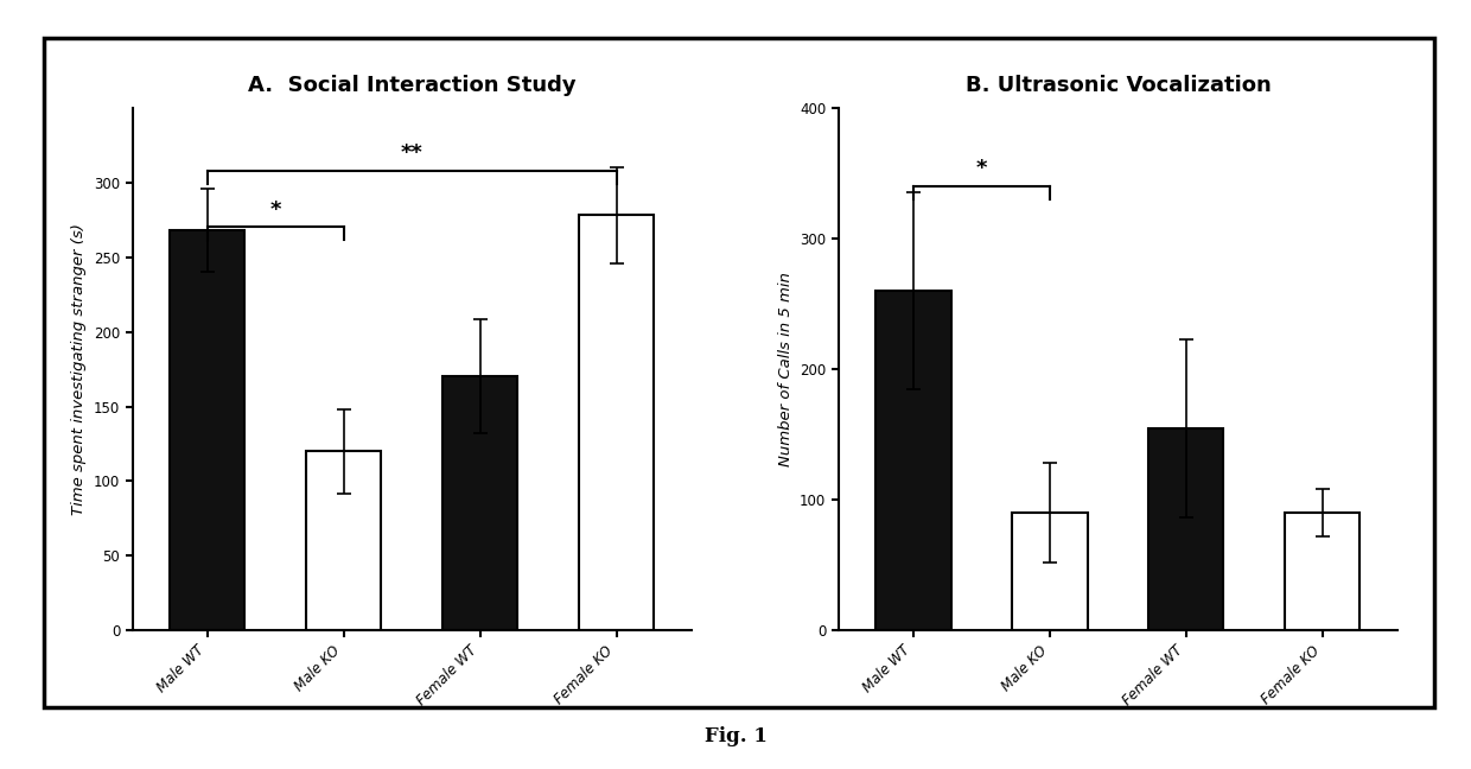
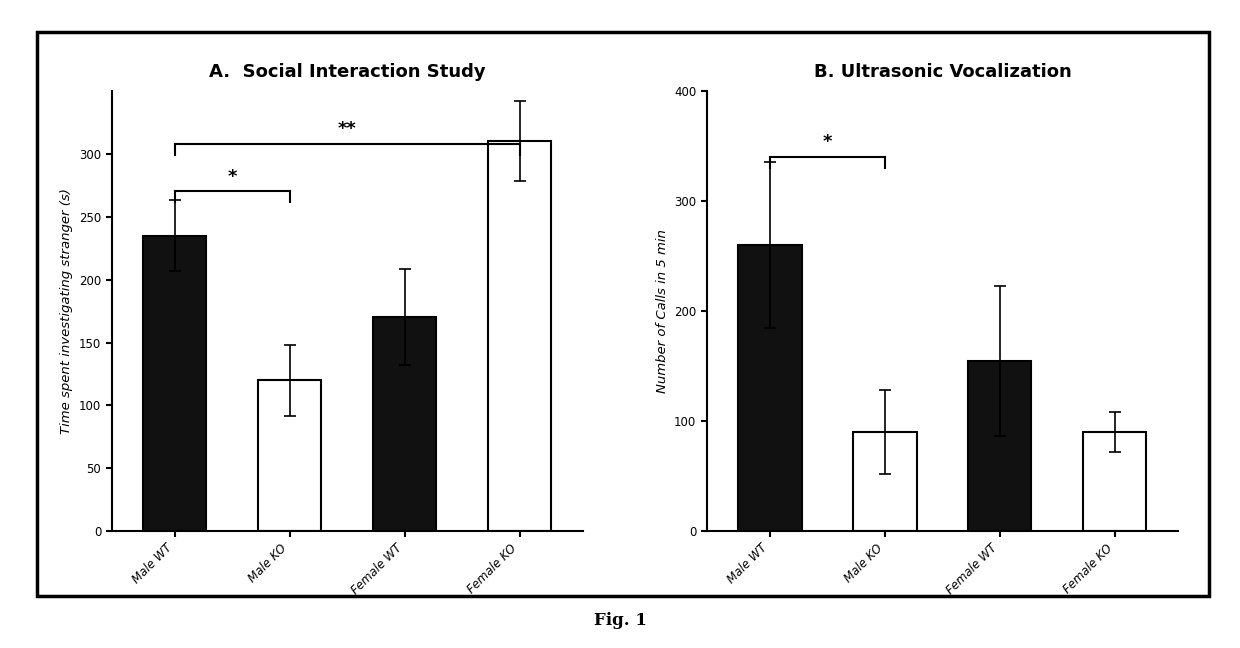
A. Social Interaction Study/Male WT: 268 -> 235
A. Social Interaction Study/Female KO: 278 -> 310
